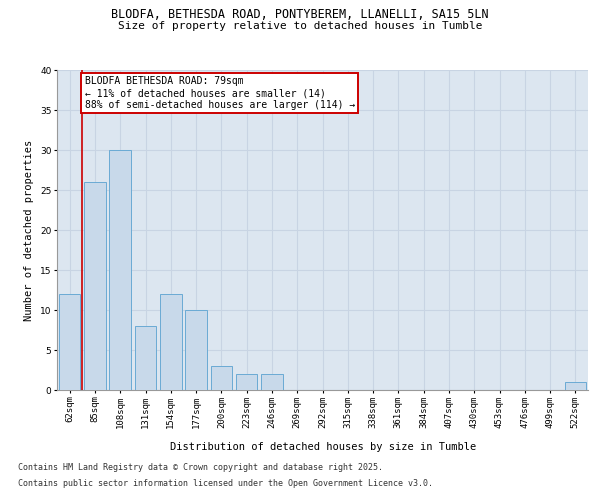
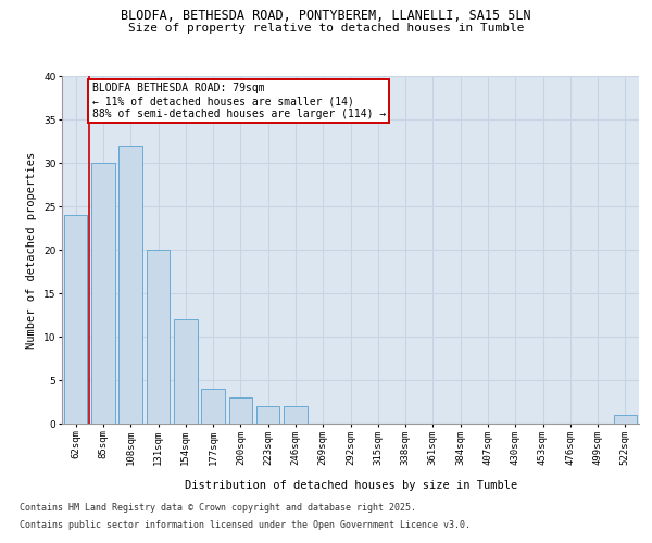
62sqm: 12 -> 24
85sqm: 26 -> 30
108sqm: 30 -> 32
131sqm: 8 -> 20
177sqm: 10 -> 4
